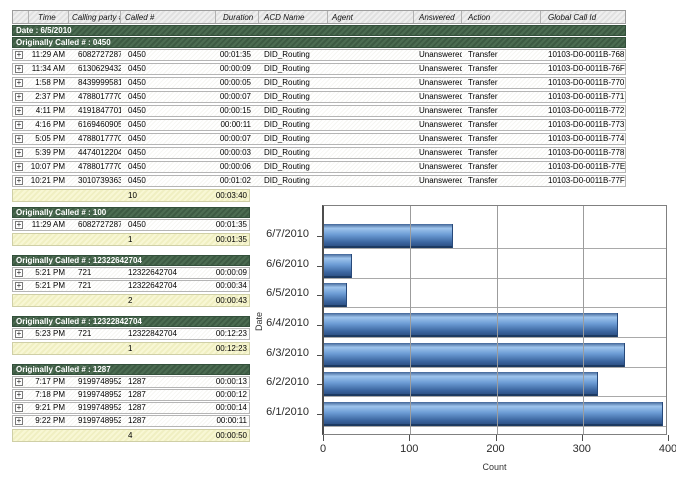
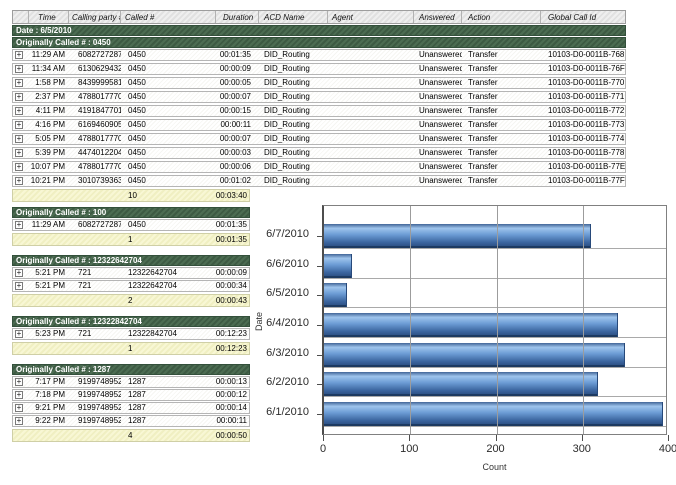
6/7/2010: 150 -> 310
